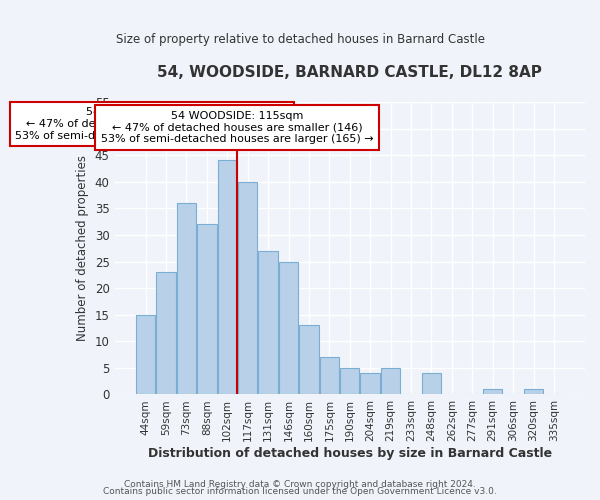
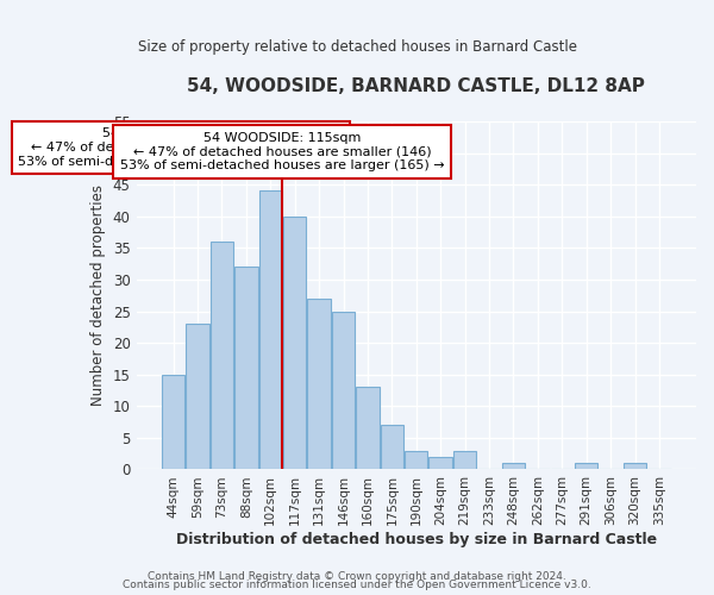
190sqm: 5 -> 3
204sqm: 4 -> 2
219sqm: 5 -> 3
248sqm: 4 -> 1
